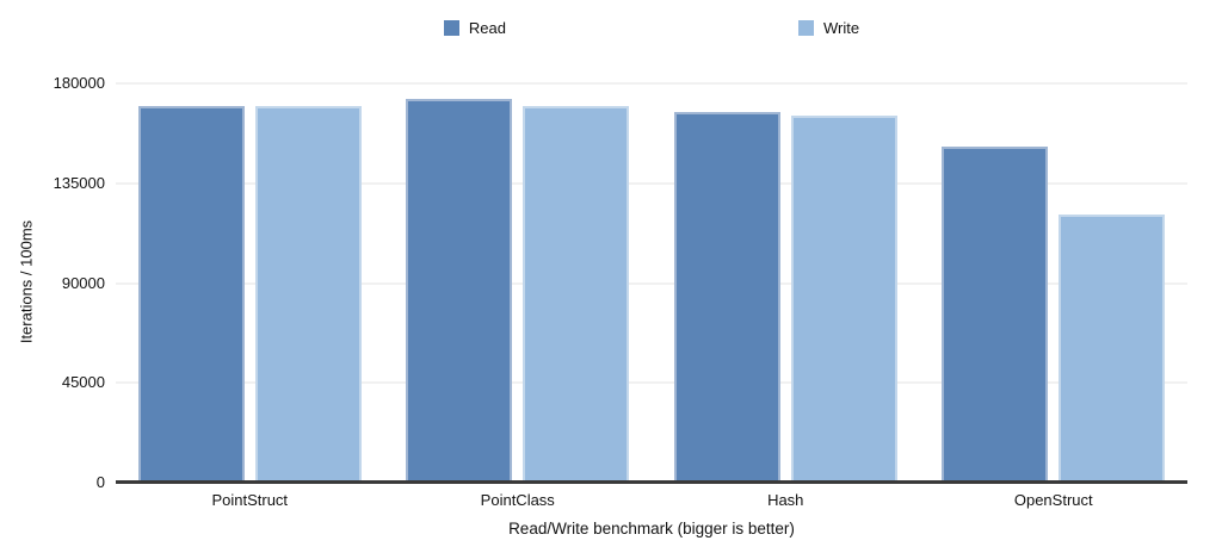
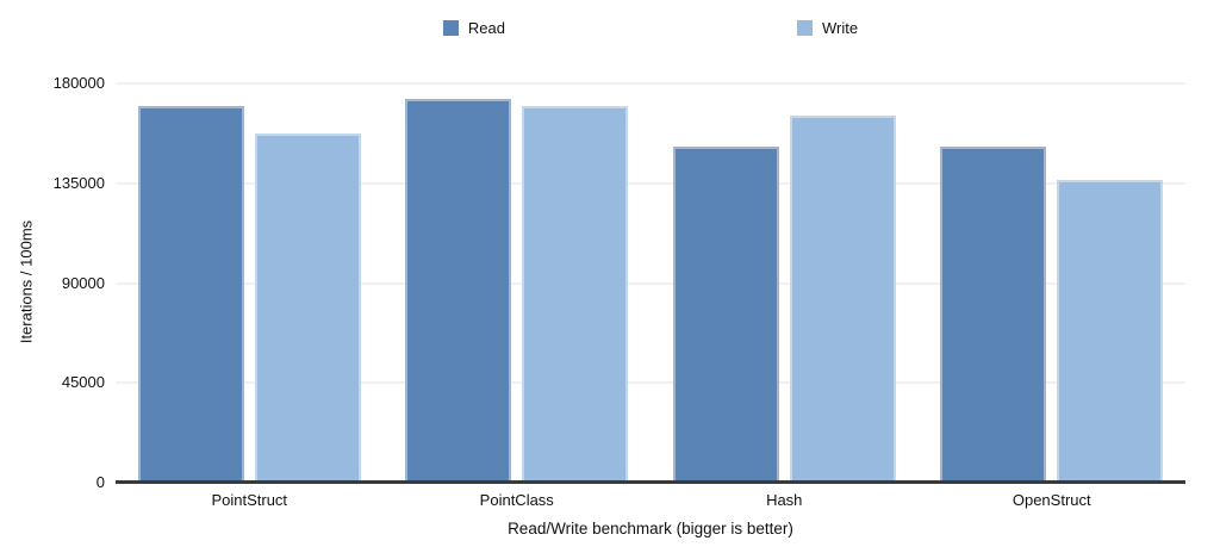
Write/PointStruct: 170000 -> 158000
Read/Hash: 167000 -> 152000
Write/OpenStruct: 121000 -> 136000
